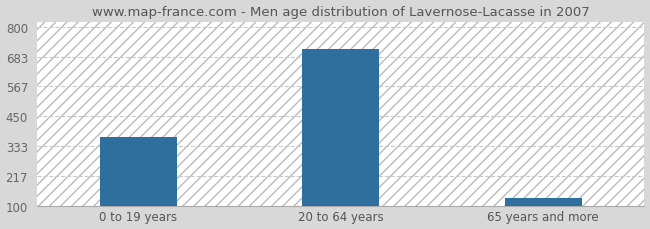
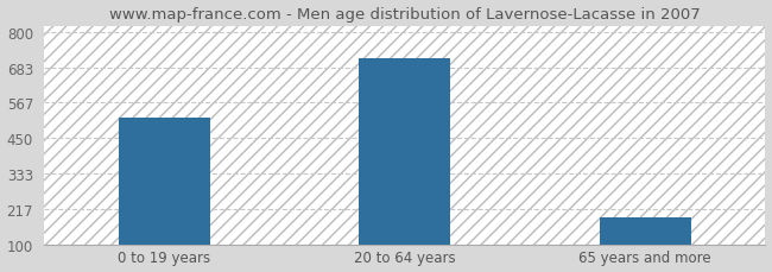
0 to 19 years: 370 -> 515
65 years and more: 130 -> 190
